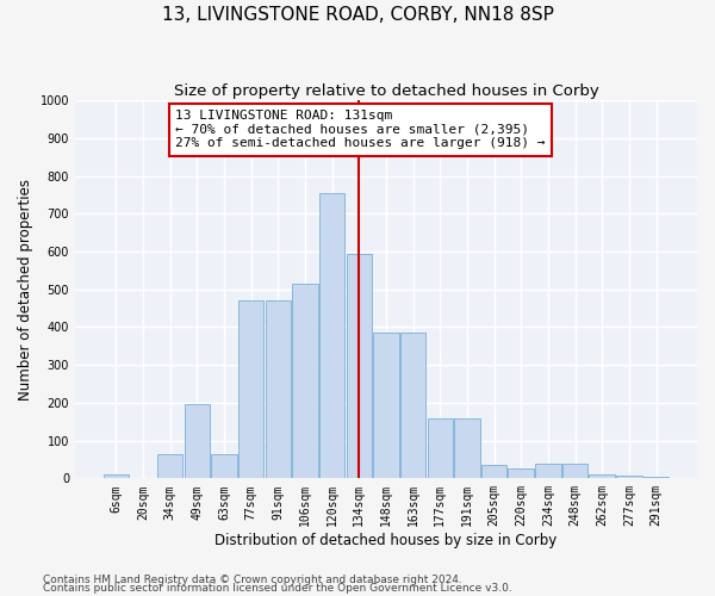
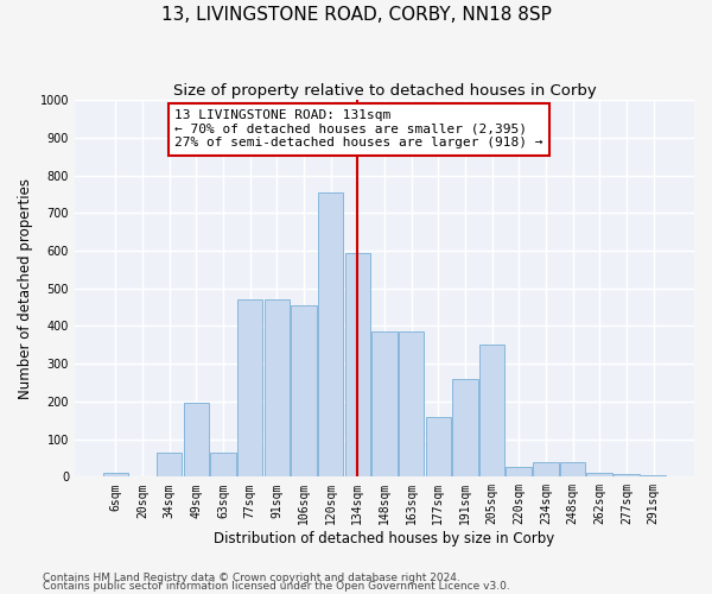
106sqm: 515 -> 455
191sqm: 158 -> 260
205sqm: 35 -> 350
